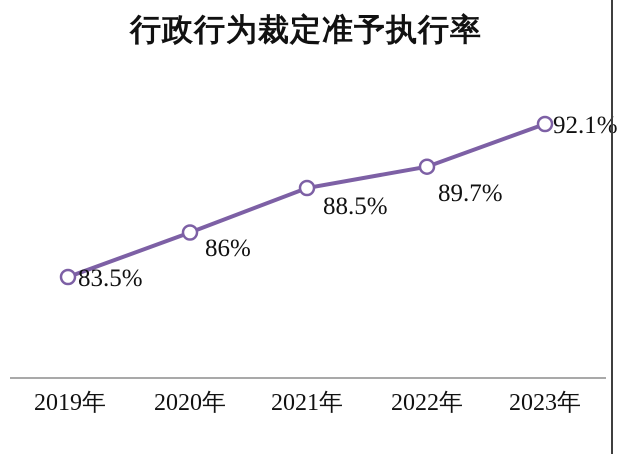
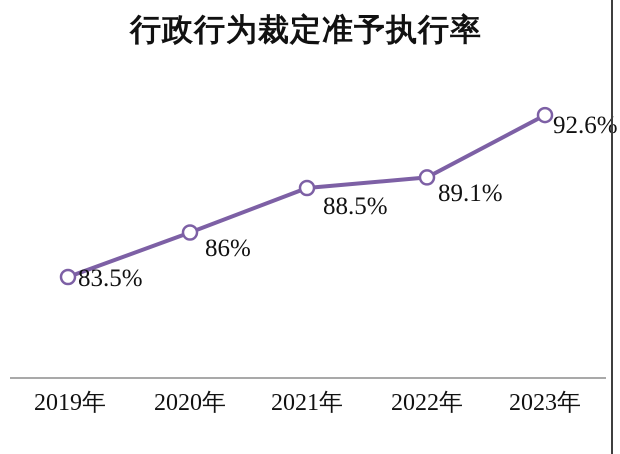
2022年: 89.7% -> 89.1%
2023年: 92.1% -> 92.6%
